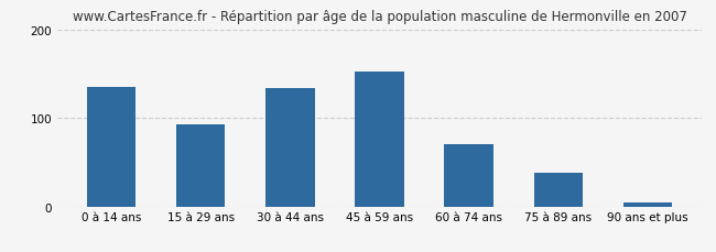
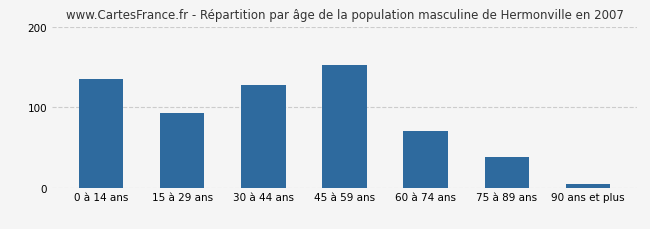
30 à 44 ans: 134 -> 127
